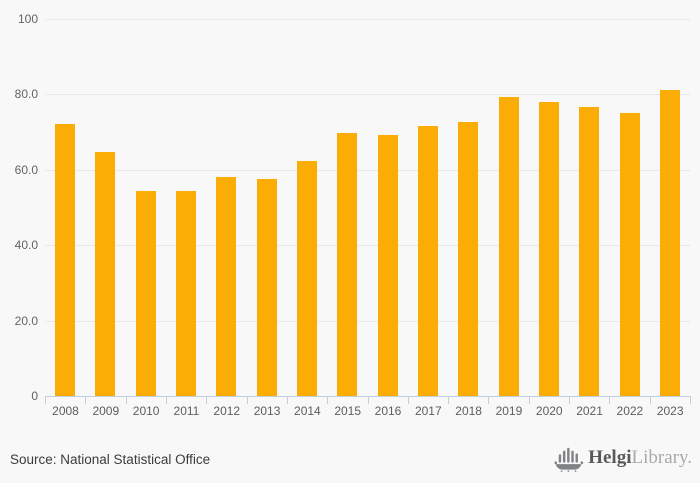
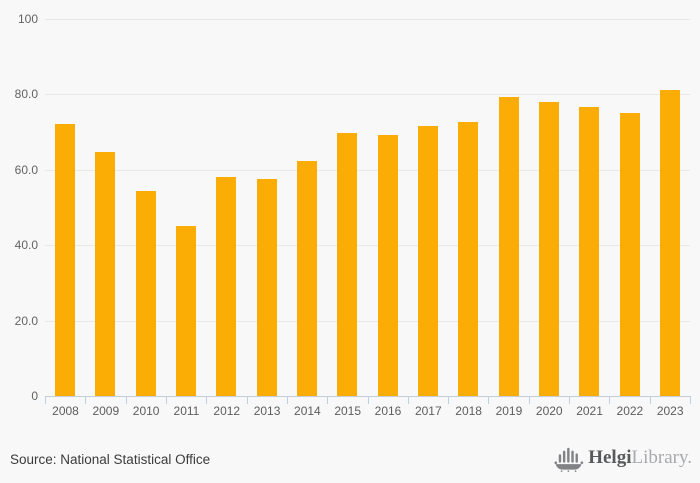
2011: 54 -> 45
